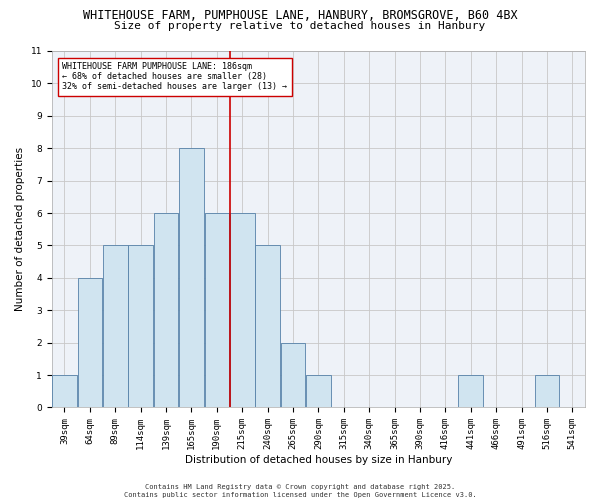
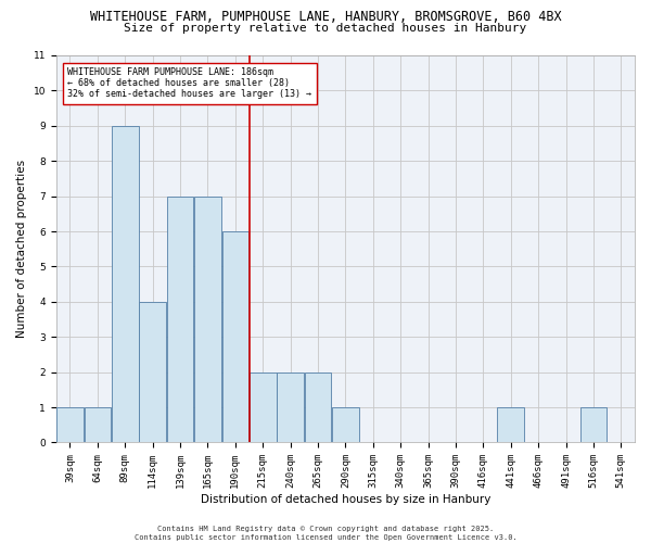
64sqm: 4 -> 1
89sqm: 5 -> 9
114sqm: 5 -> 4
139sqm: 6 -> 7
165sqm: 8 -> 7
215sqm: 6 -> 2
240sqm: 5 -> 2
